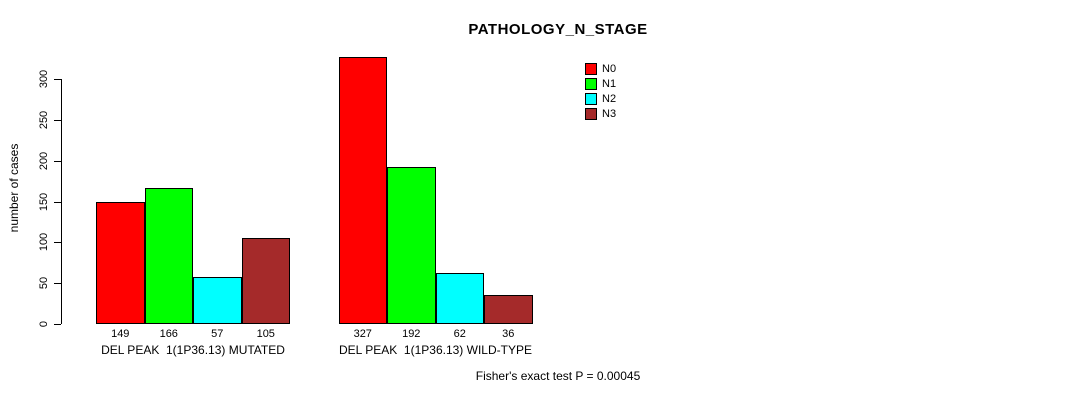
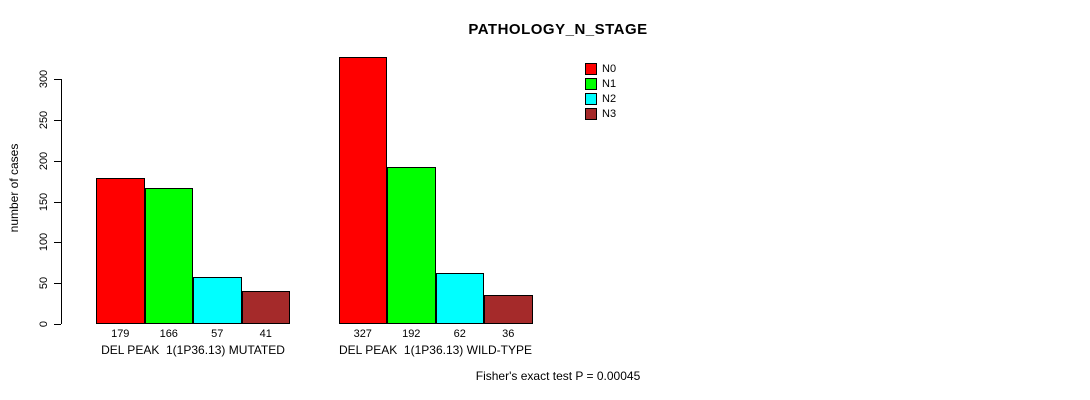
N0/DEL PEAK 1(1P36.13) MUTATED: 149 -> 179
N3/DEL PEAK 1(1P36.13) MUTATED: 105 -> 41
